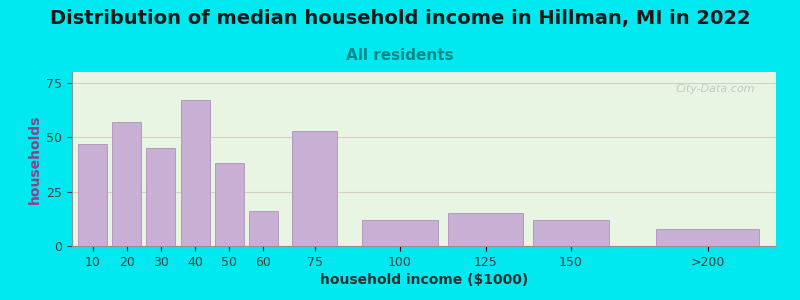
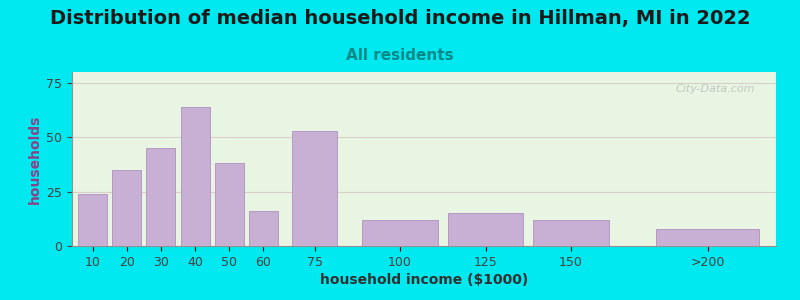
10: 47 -> 24
20: 57 -> 35
40: 67 -> 64
